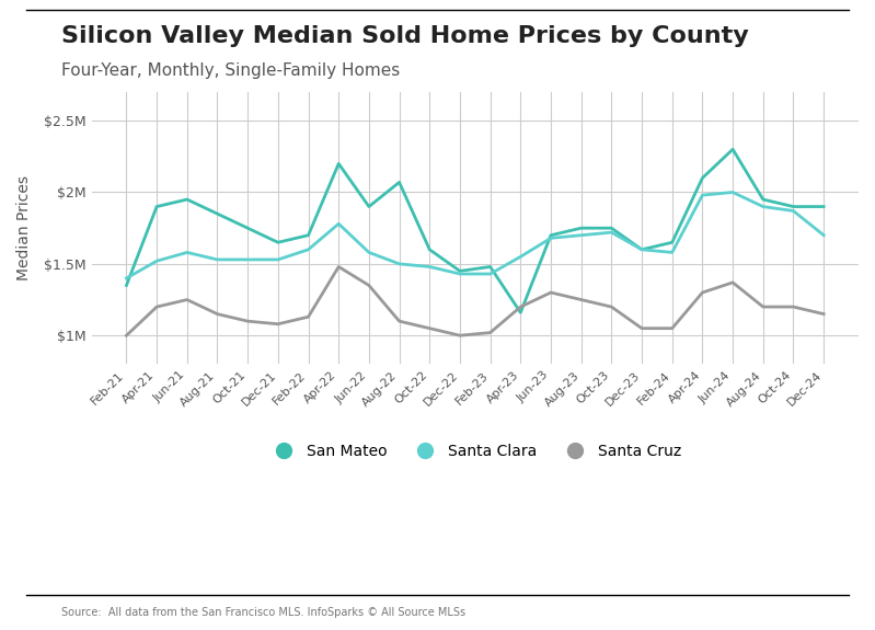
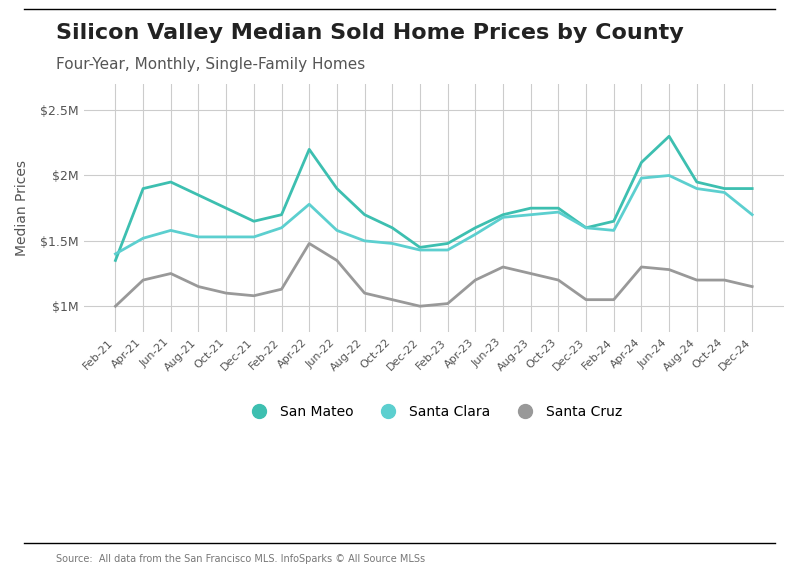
San Mateo/Aug-22: $2.07M -> $1.70M
San Mateo/Apr-23: $1.16M -> $1.60M
Santa Cruz/Jun-24: $1.37M -> $1.28M
